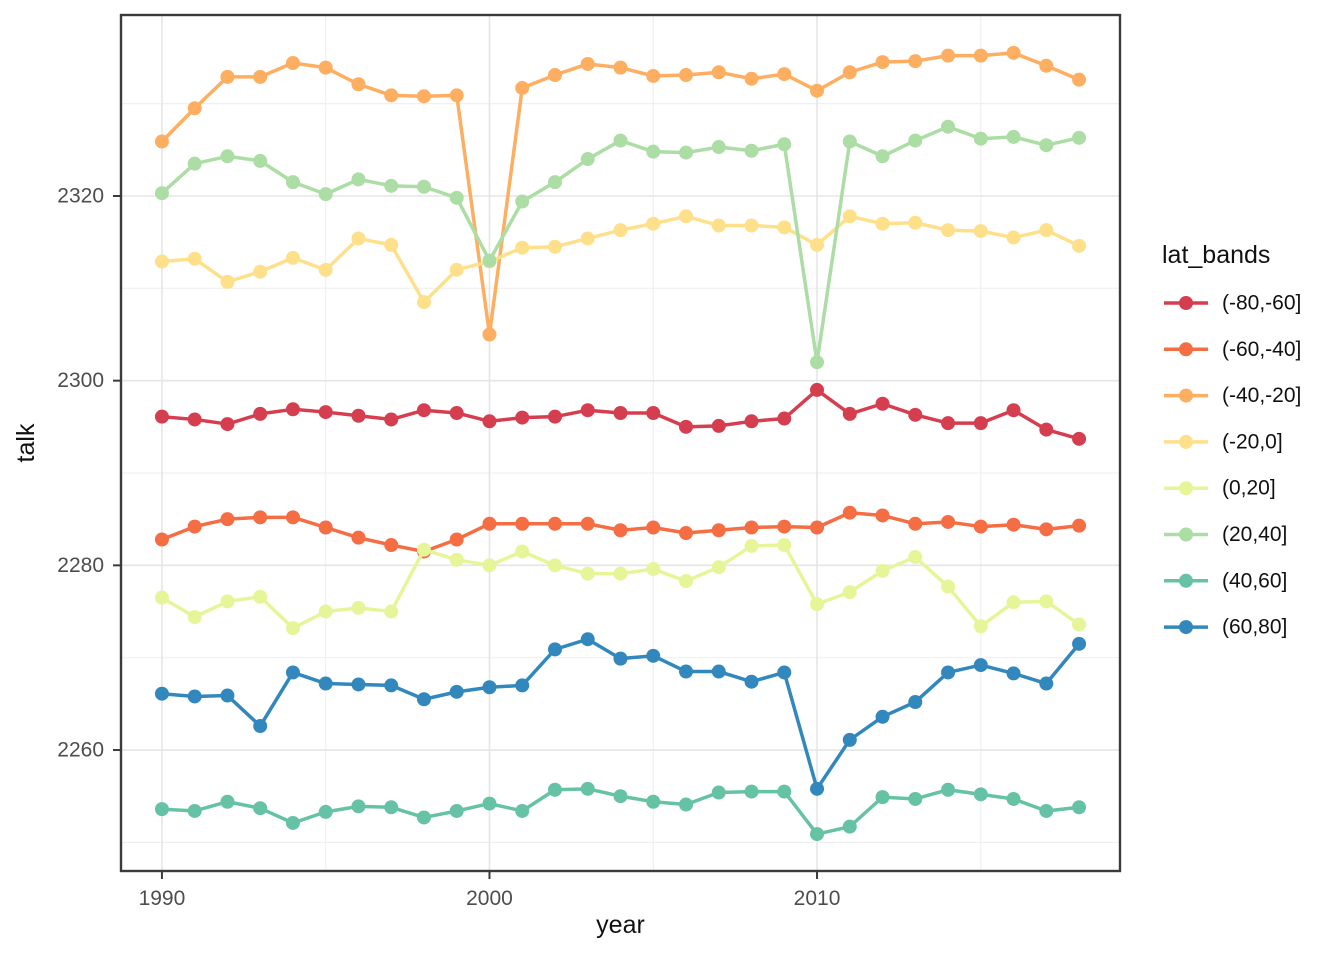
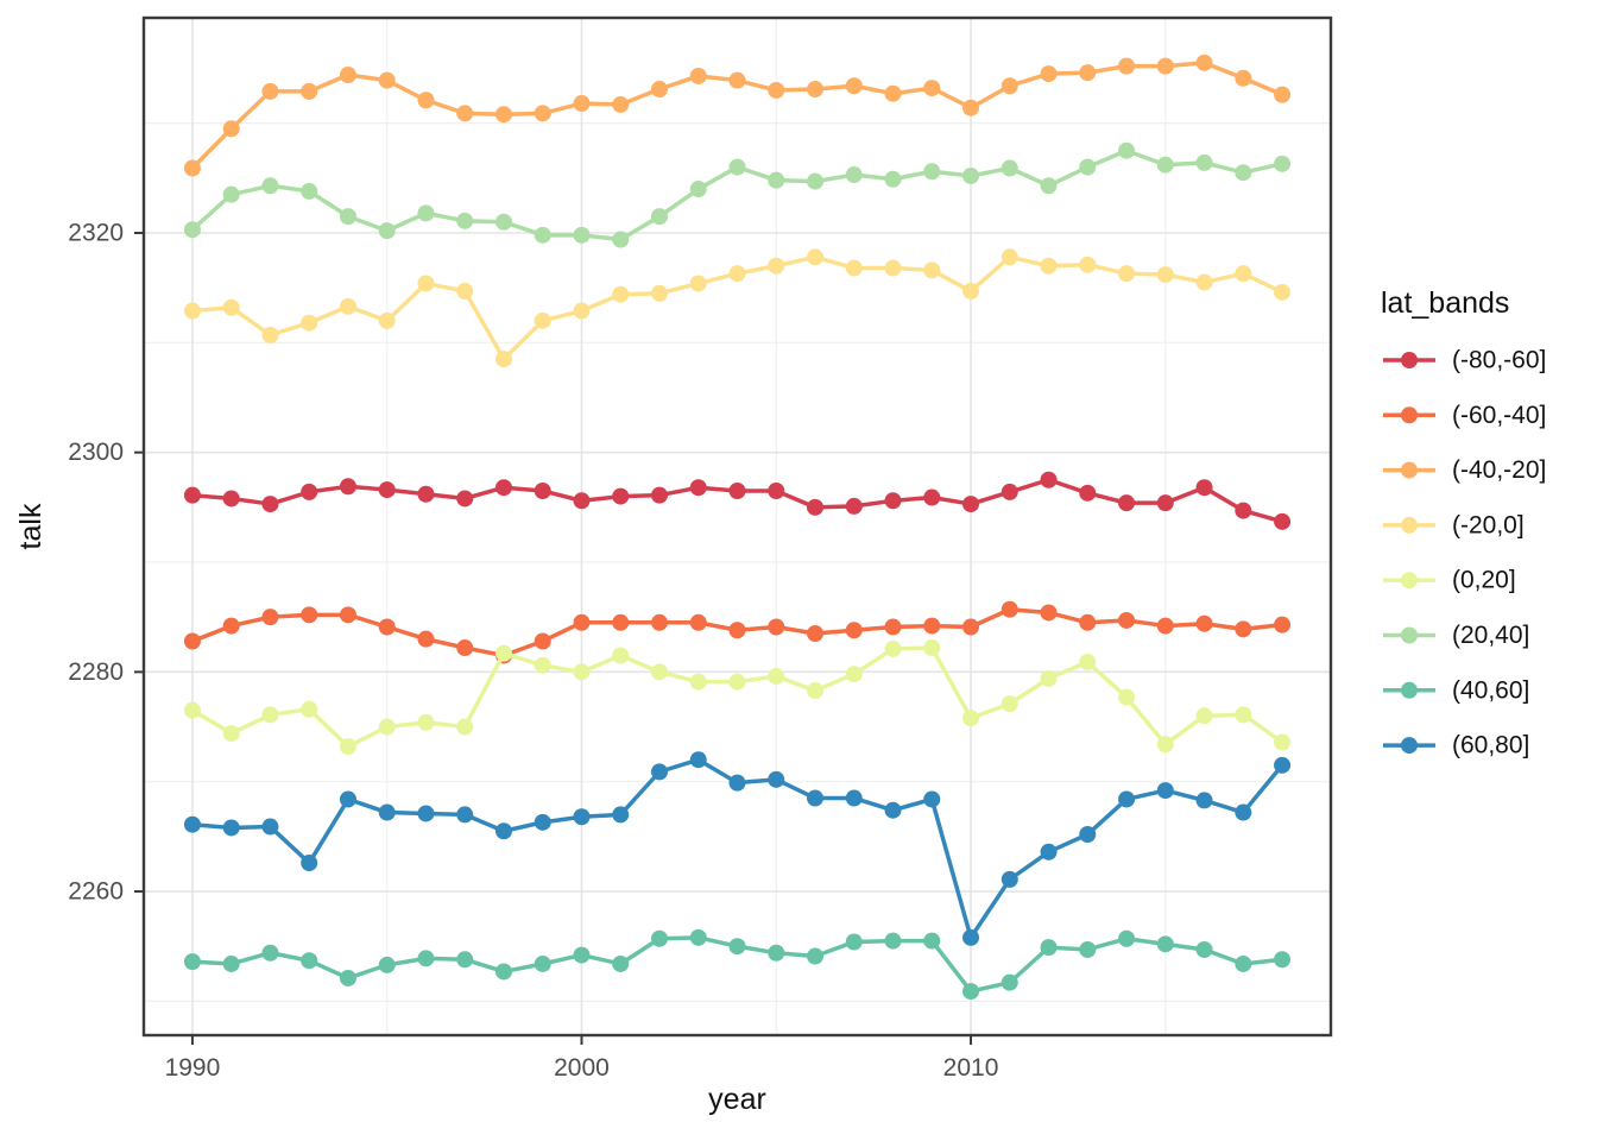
(-40,-20]/2000: 2305 -> 2332
(20,40]/2000: 2313 -> 2320
(-80,-60]/2010: 2299 -> 2295
(20,40]/2010: 2302 -> 2325
